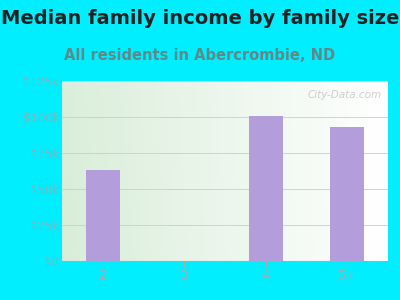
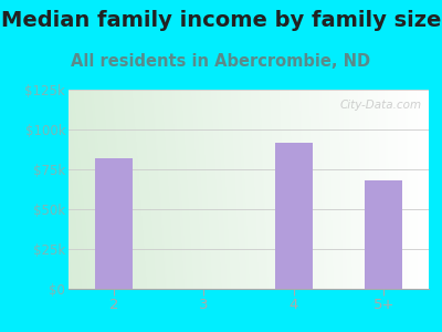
2: $63k -> $82k
4: $101k -> $92k
5+: $93k -> $68k
